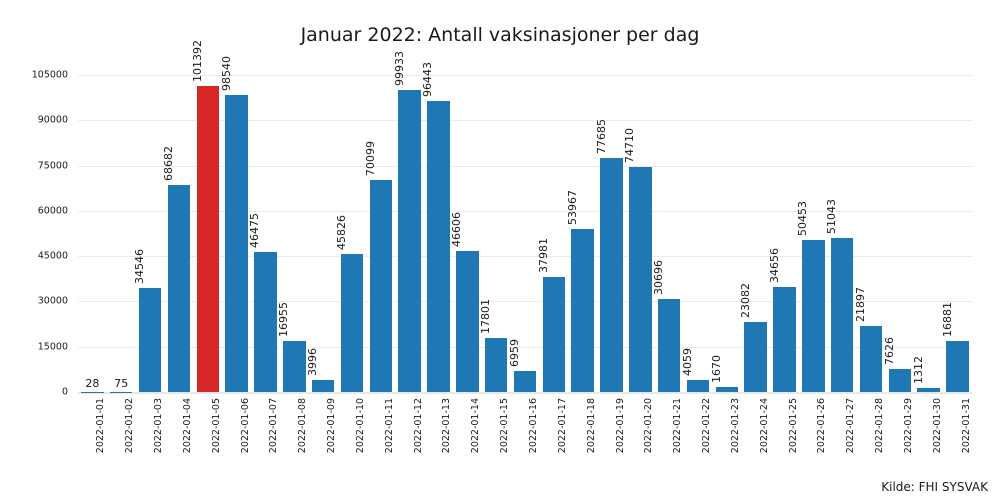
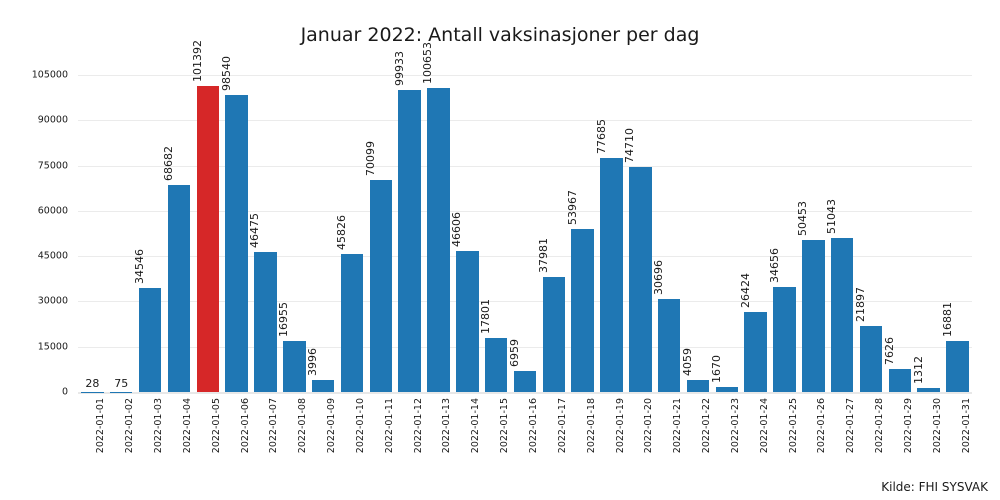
2022-01-13: 96443 -> 100653
2022-01-24: 23082 -> 26424
